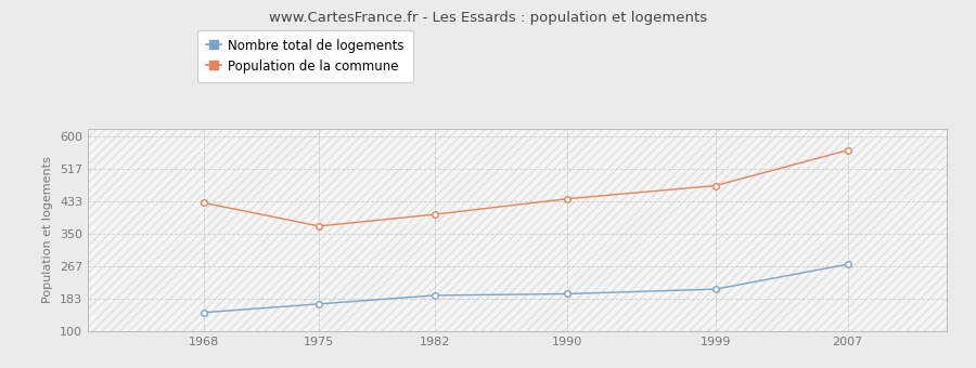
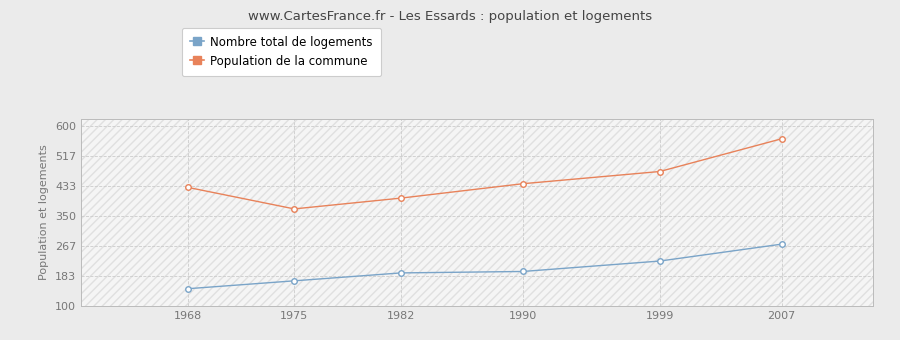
Nombre total de logements/1999: 208 -> 225
